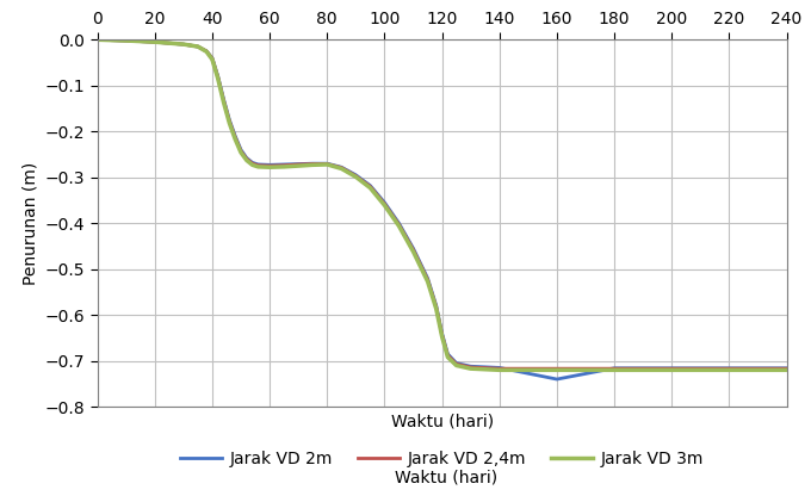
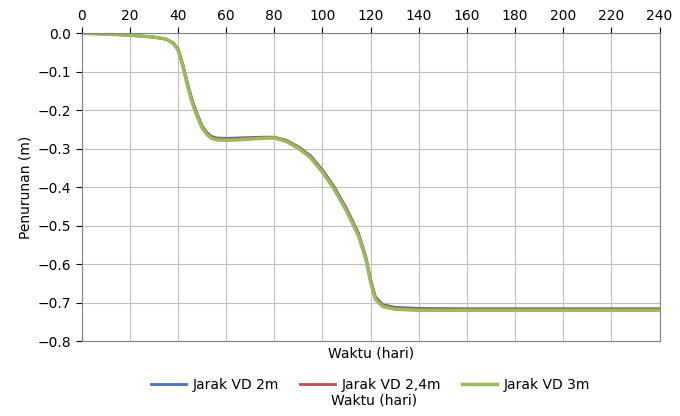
Jarak VD 2m/160: -0.740 -> -0.716
